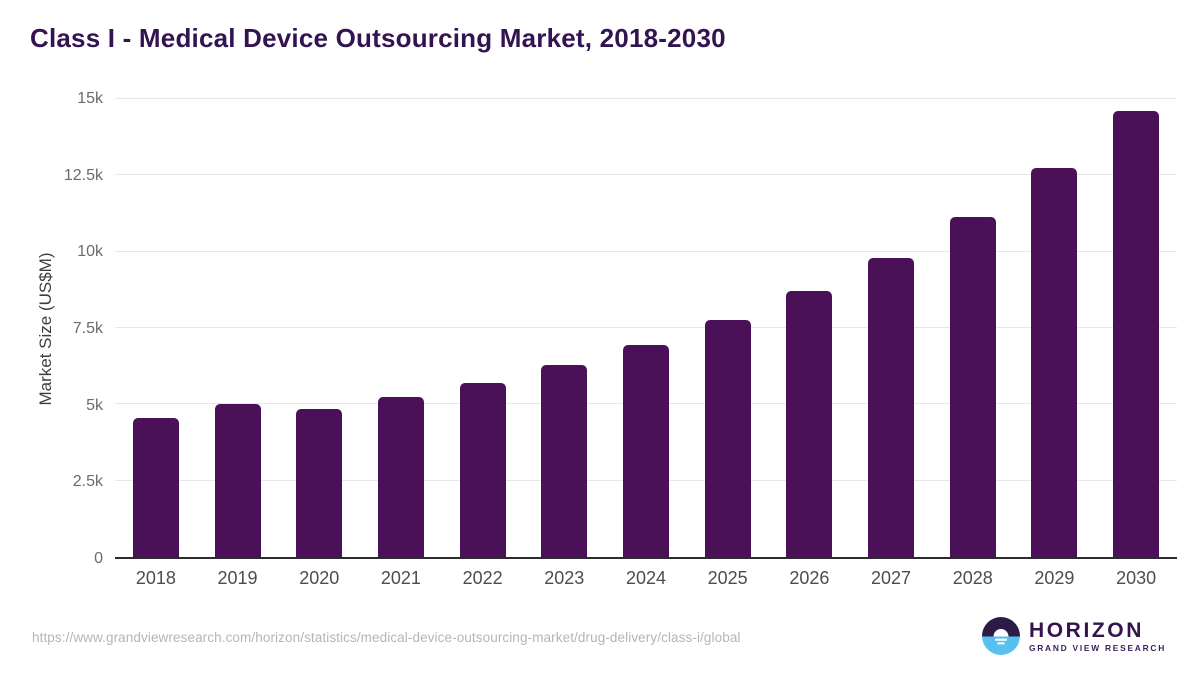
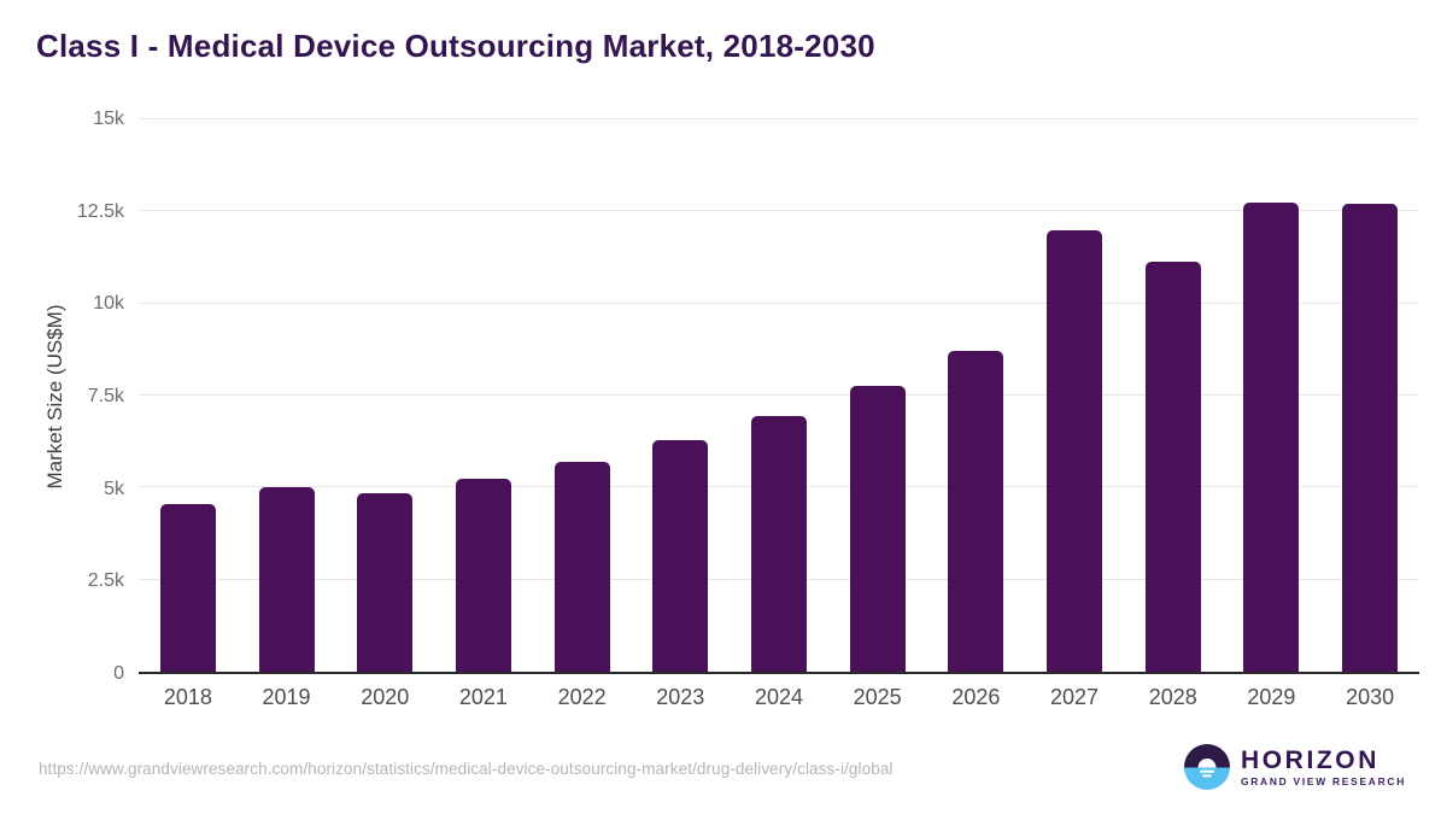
2027: 9.8k -> 12.0k
2030: 14.6k -> 12.7k
